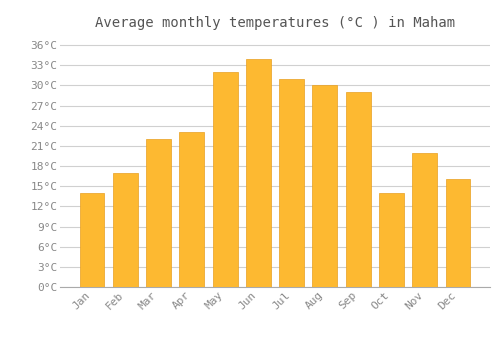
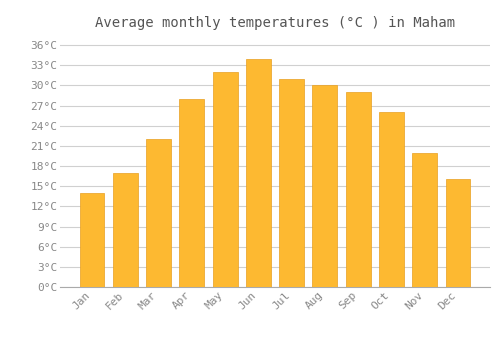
Apr: 23°C -> 28°C
Oct: 14°C -> 26°C
